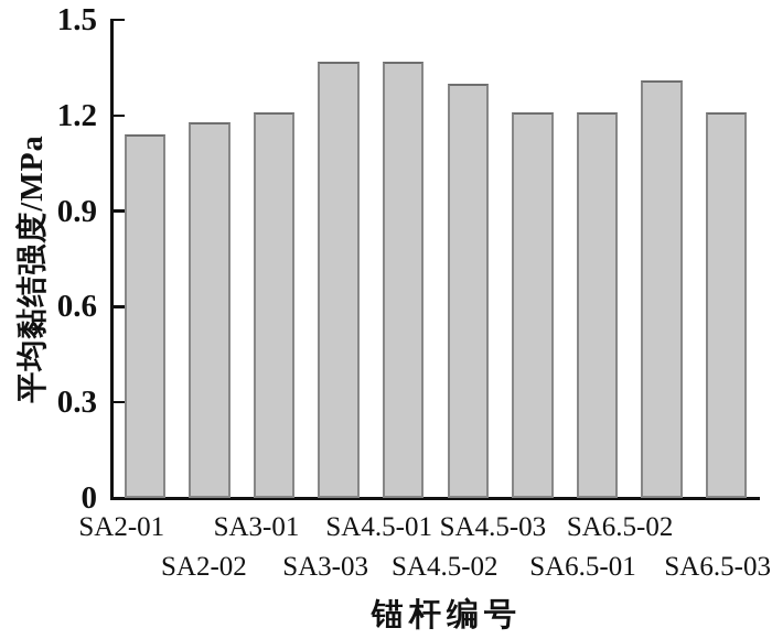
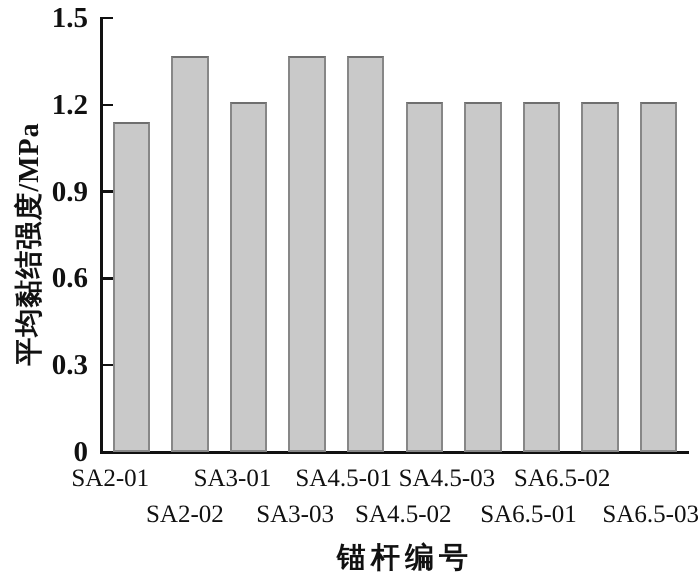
SA2-02: 1.18 -> 1.37
SA4.5-02: 1.30 -> 1.21
SA6.5-02: 1.31 -> 1.21
